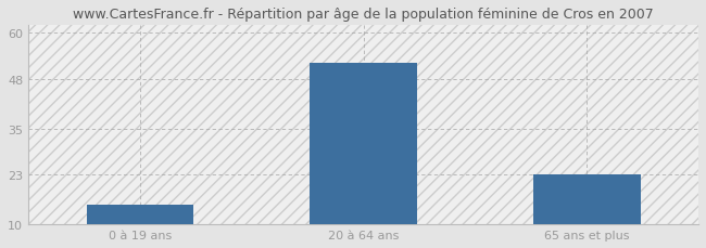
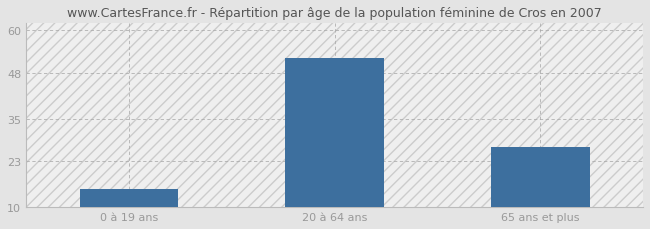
65 ans et plus: 23 -> 27
